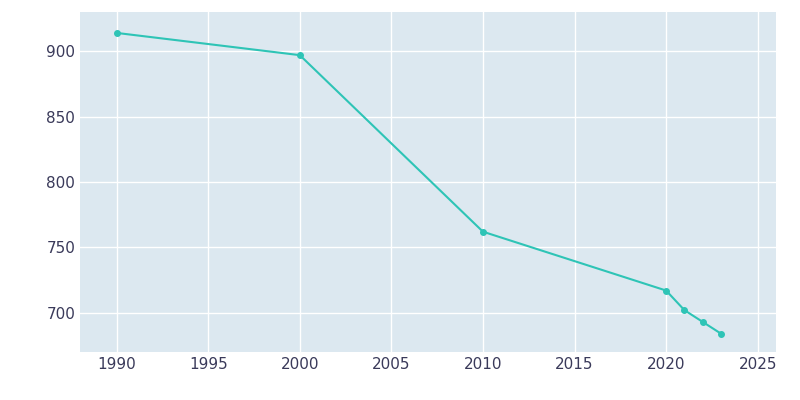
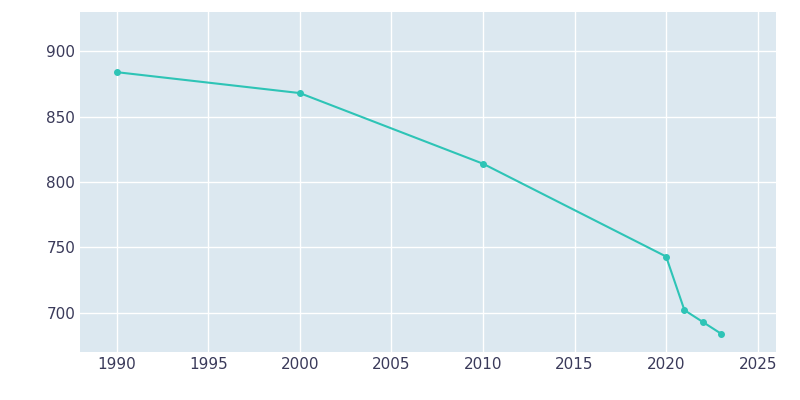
1990: 914 -> 884
2000: 897 -> 868
2010: 762 -> 814
2020: 717 -> 743
